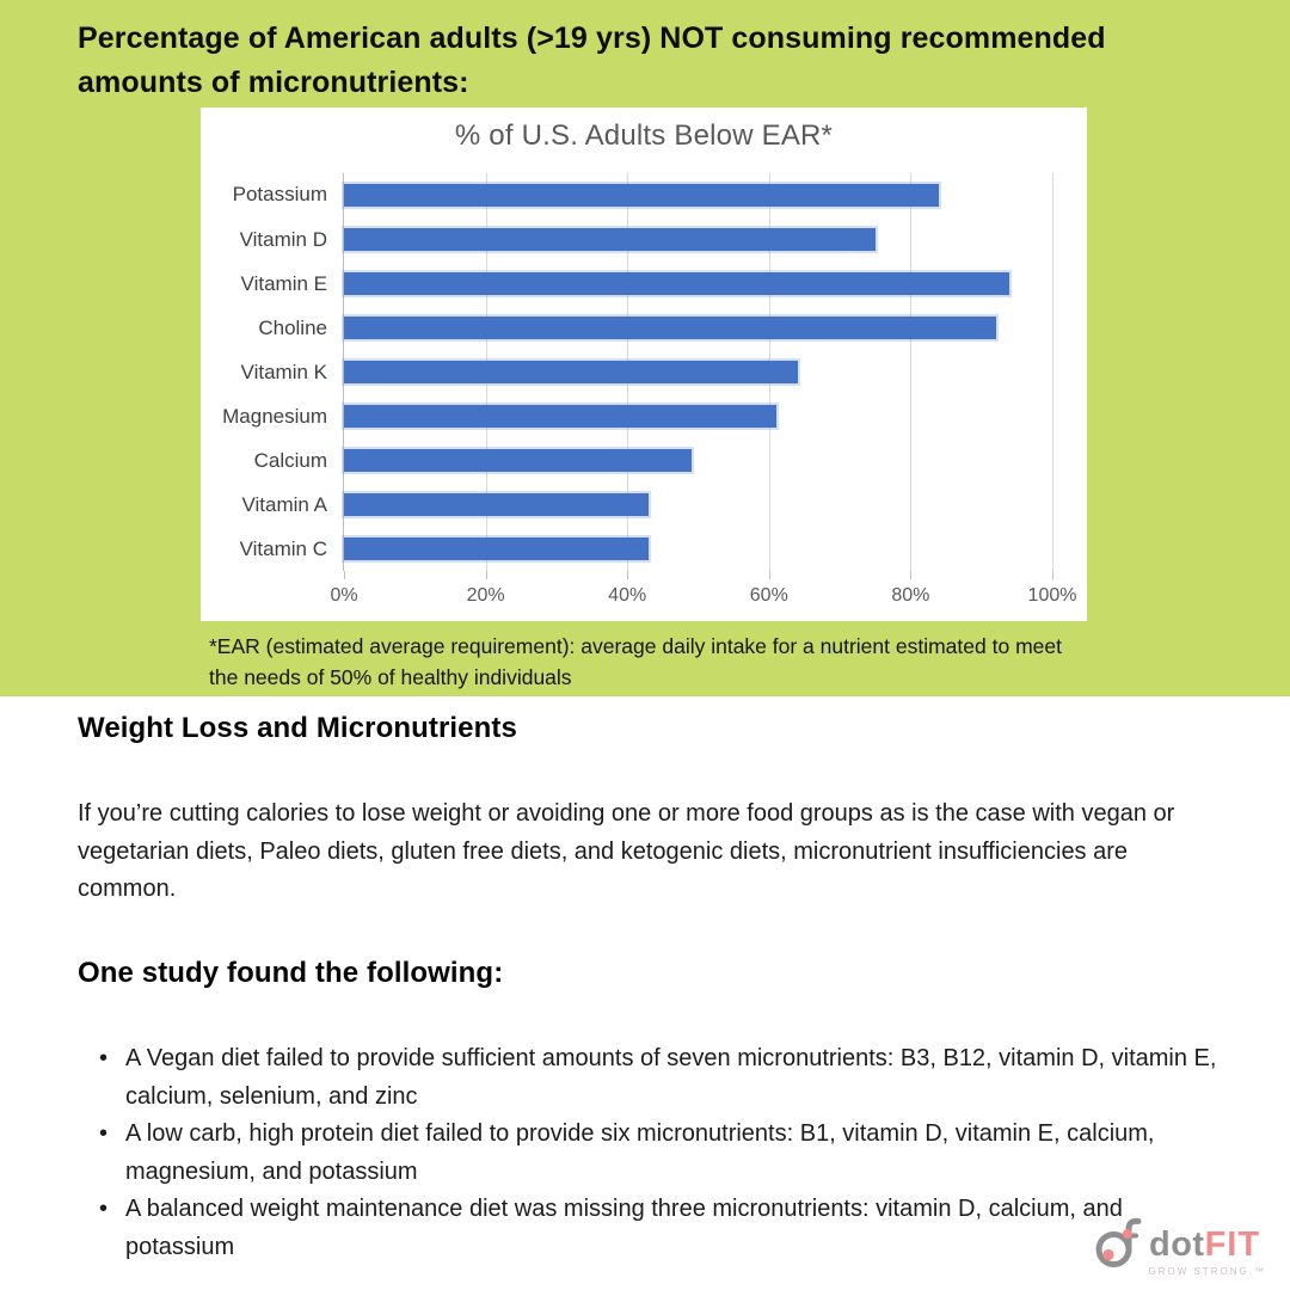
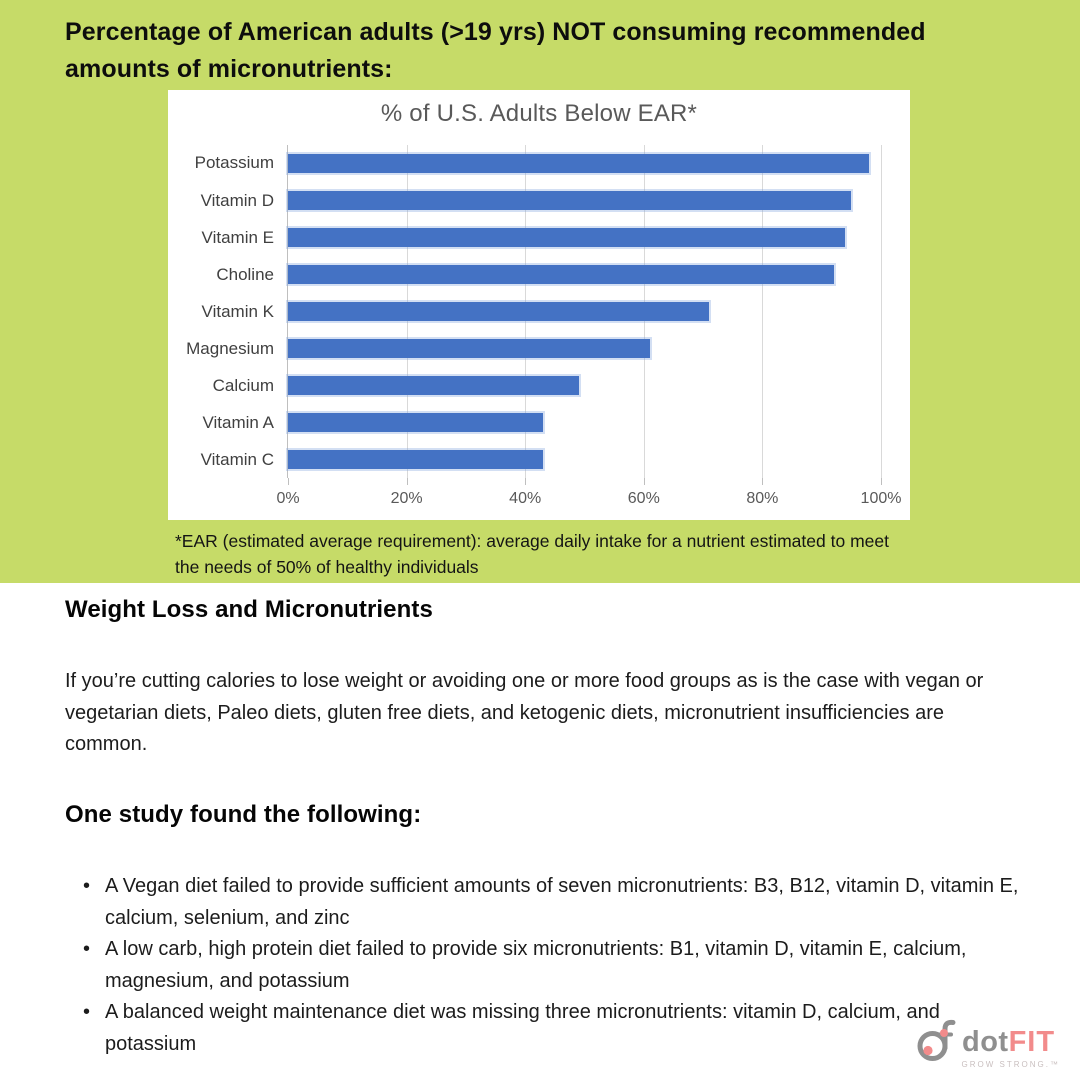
Potassium: 84% -> 98%
Vitamin D: 75% -> 95%
Vitamin K: 64% -> 71%
